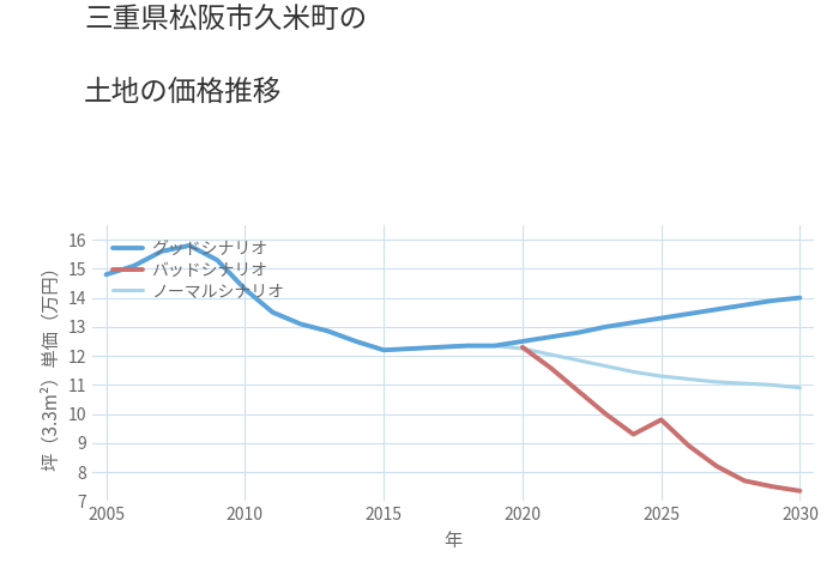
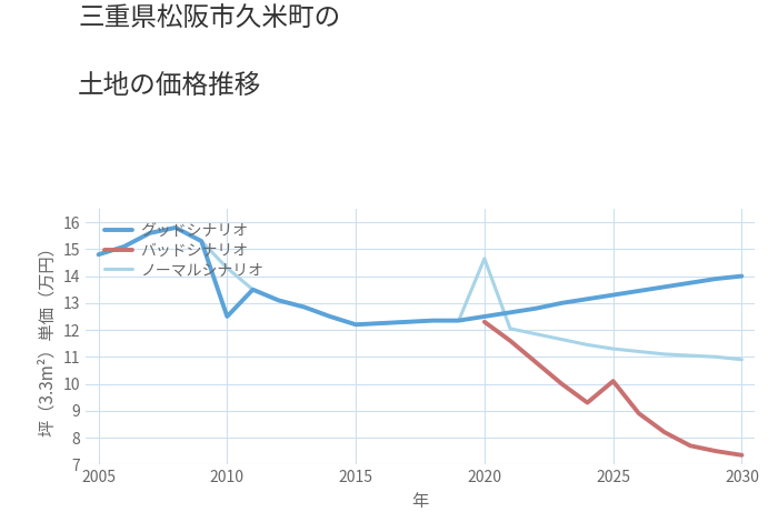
グッドシナリオ/2010: 14.30 -> 12.50
ノーマルシナリオ/2020: 12.25 -> 14.65
バッドシナリオ/2025: 9.80 -> 10.10
